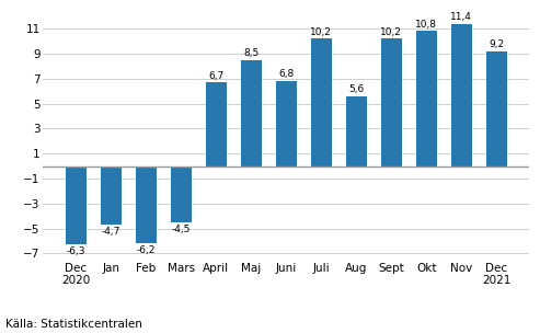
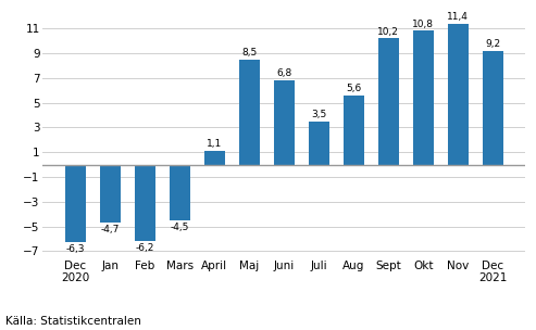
April: 6,7 -> 1,1
Juli: 10,2 -> 3,5
